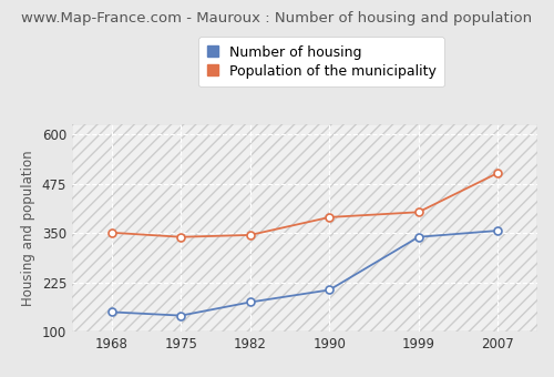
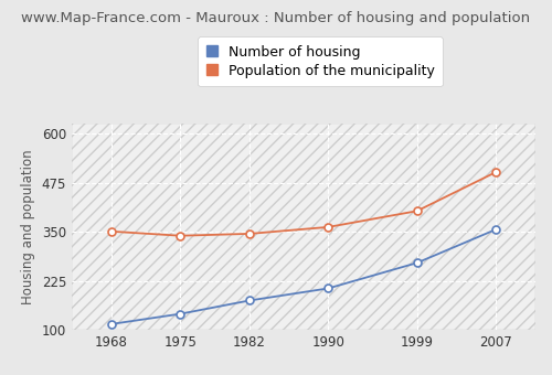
Number of housing/1968: 150 -> 115
Population of the municipality/1990: 390 -> 362
Number of housing/1999: 340 -> 271
